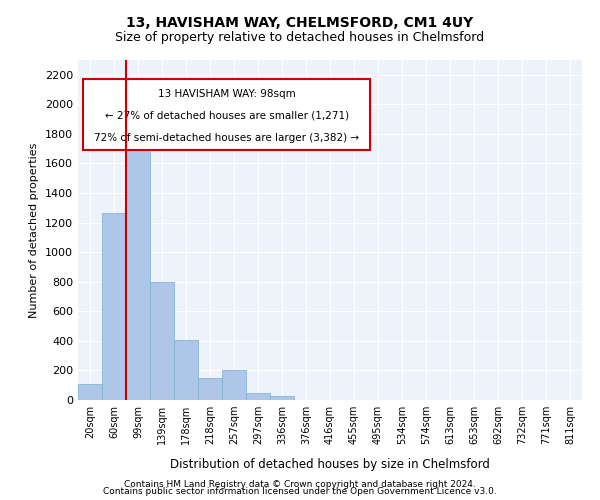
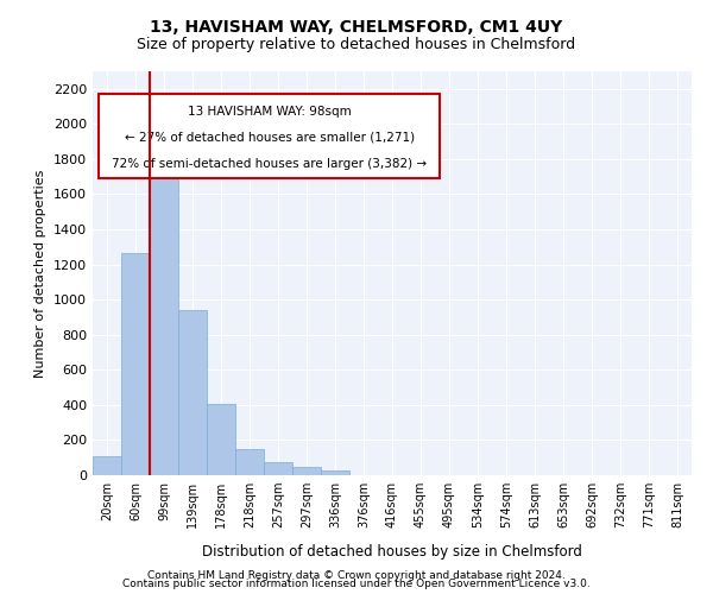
139sqm: 800 -> 940
257sqm: 200 -> 80
